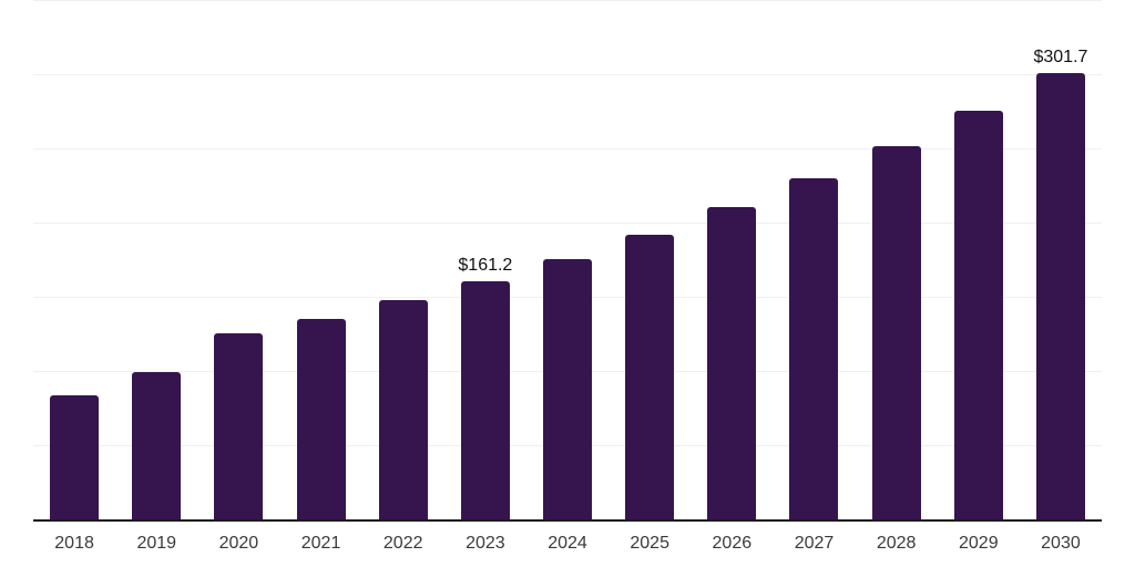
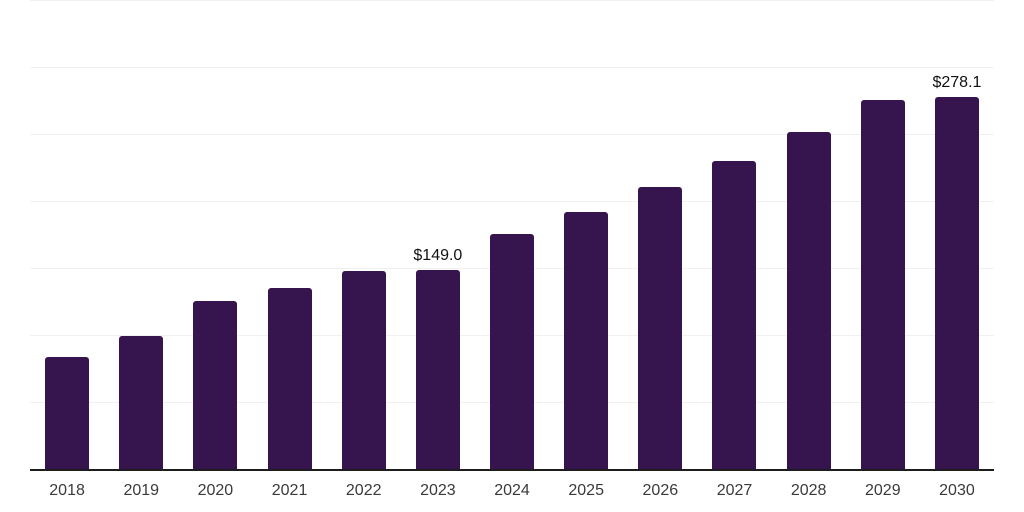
2023: $161.2 -> $149.0
2030: $301.7 -> $278.1
